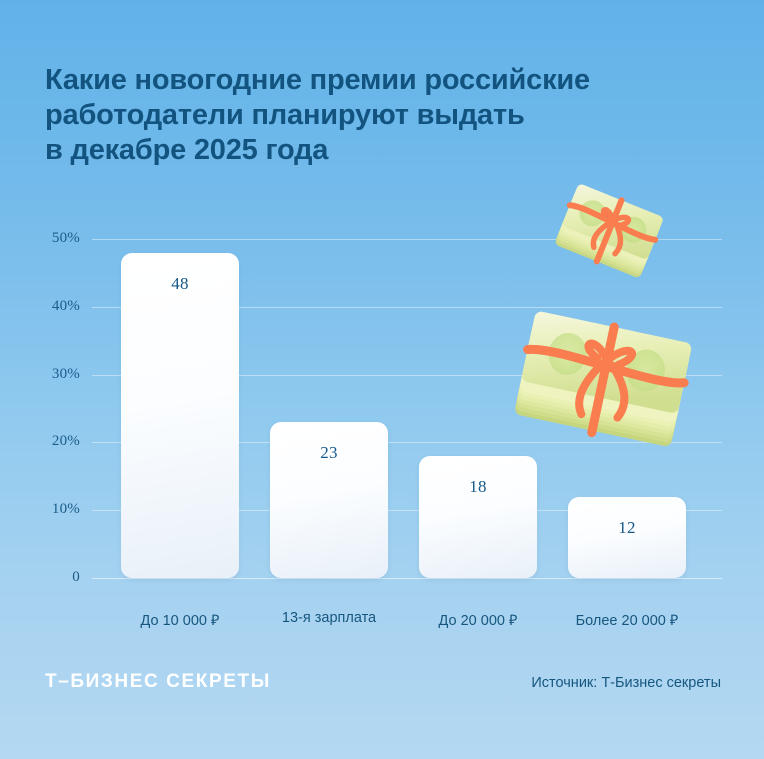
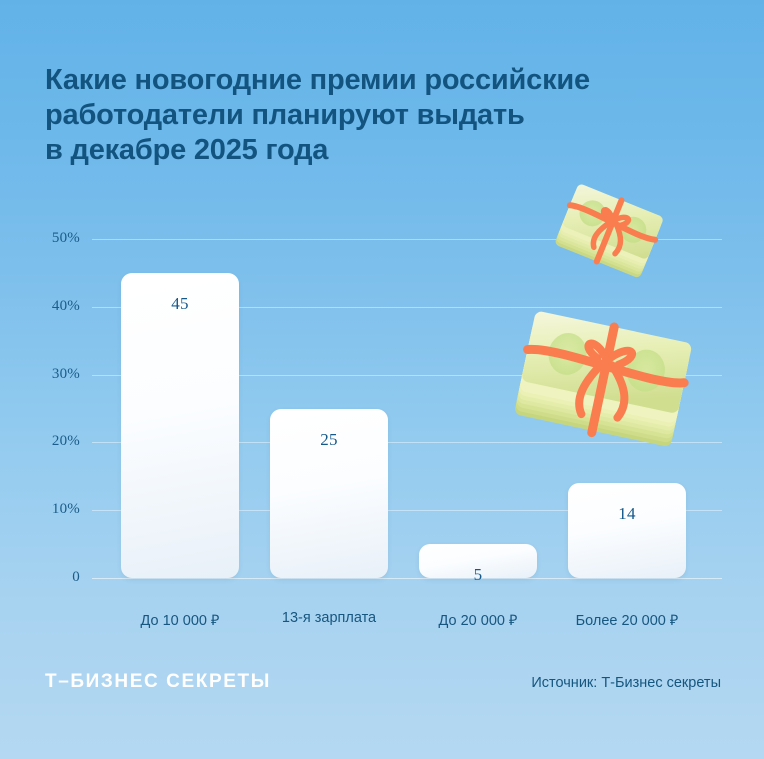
До 10 000 ₽: 48 -> 45
13-я зарплата: 23 -> 25
До 20 000 ₽: 18 -> 5
Более 20 000 ₽: 12 -> 14
